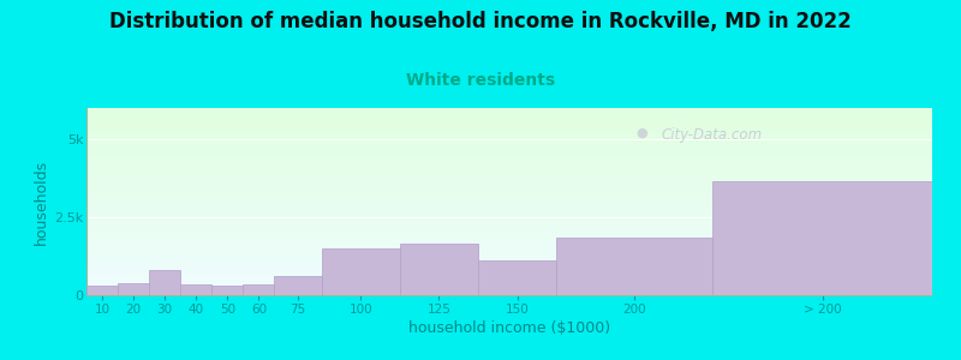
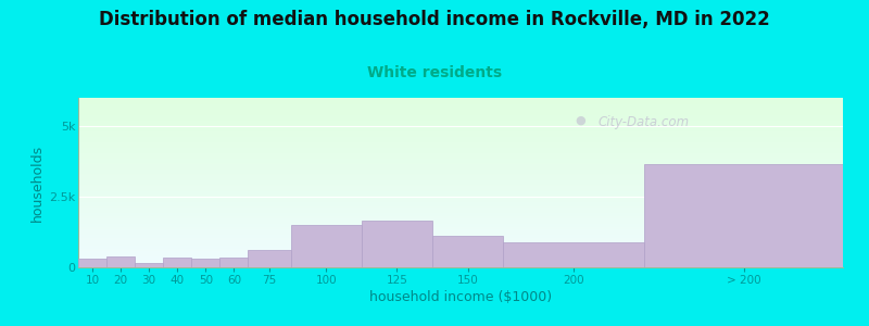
30: 0.80k -> 0.16k
200: 1.85k -> 0.90k
